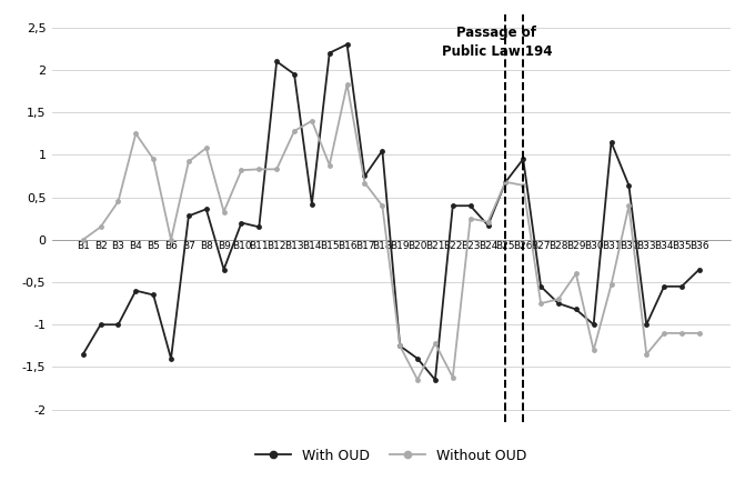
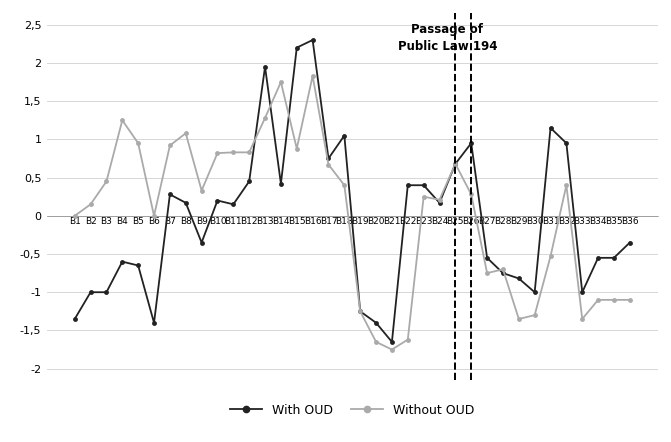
With OUD/B8: 0,36 -> 0,17
With OUD/B12: 2,10 -> 0,45
Without OUD/B14: 1,40 -> 1,75
Without OUD/B21: -1,22 -> -1,75
Without OUD/B26: 0,64 -> 0,28
Without OUD/B29: -0,40 -> -1,35
With OUD/B32: 0,64 -> 0,95
